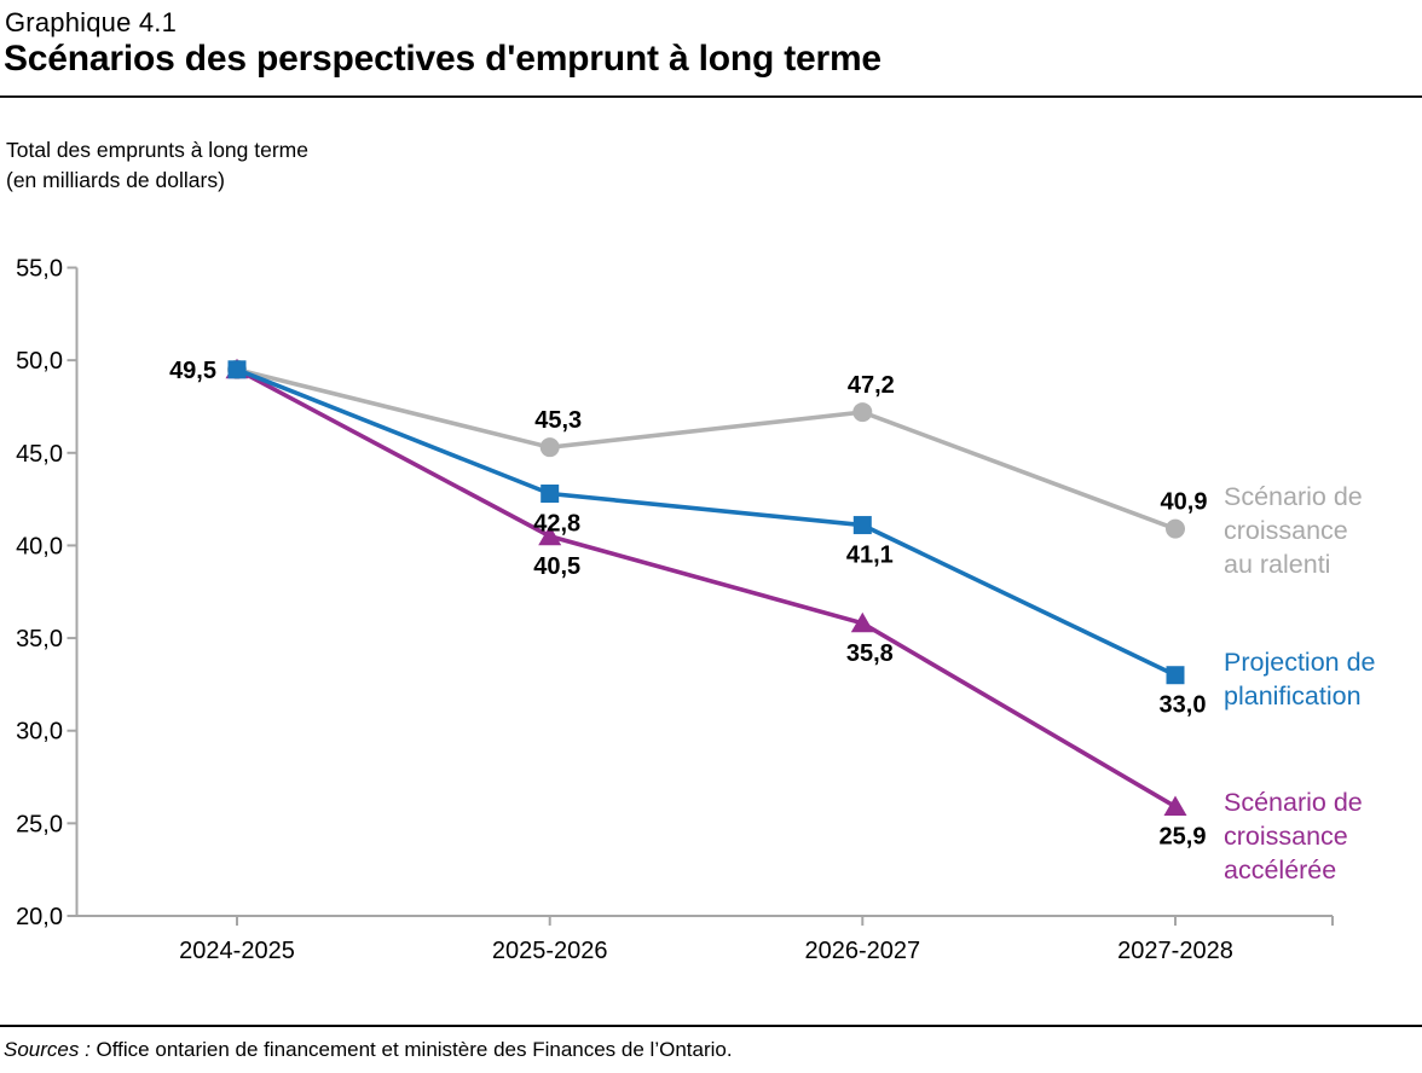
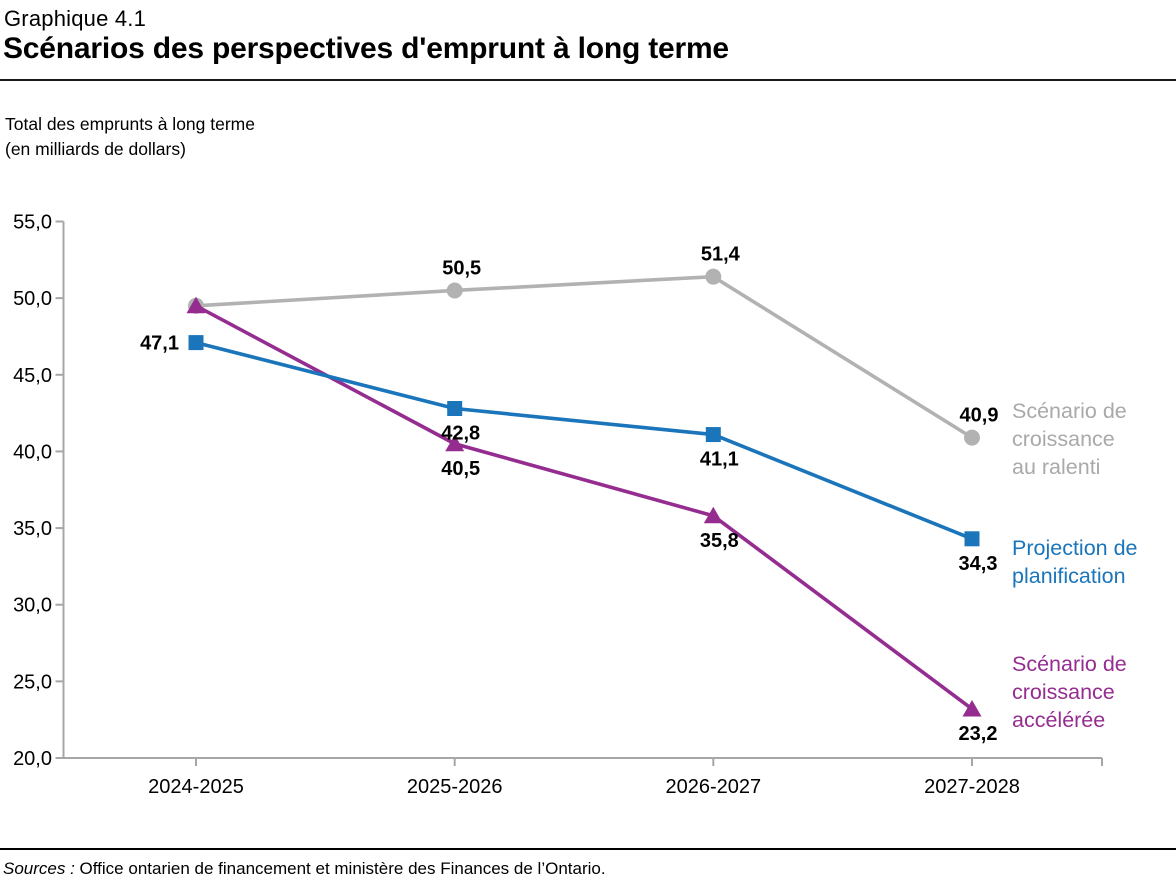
Projection de planification/2024-2025: 49,5 -> 47,1
Scénario de croissance au ralenti/2025-2026: 45,3 -> 50,5
Scénario de croissance au ralenti/2026-2027: 47,2 -> 51,4
Scénario de croissance accélérée/2027-2028: 25,9 -> 23,2
Projection de planification/2027-2028: 33,0 -> 34,3
